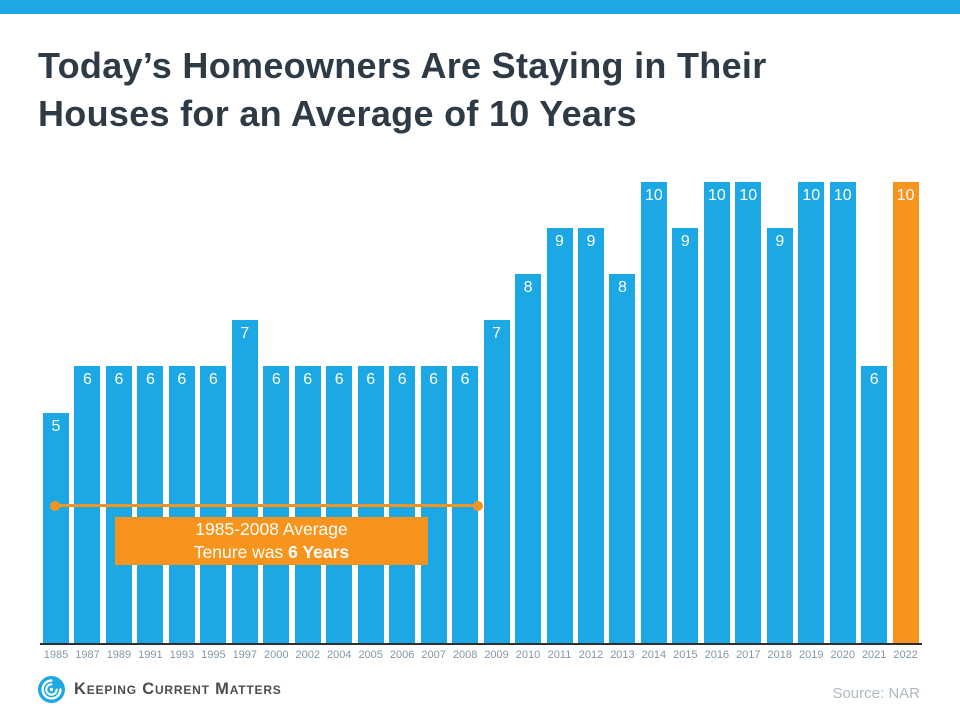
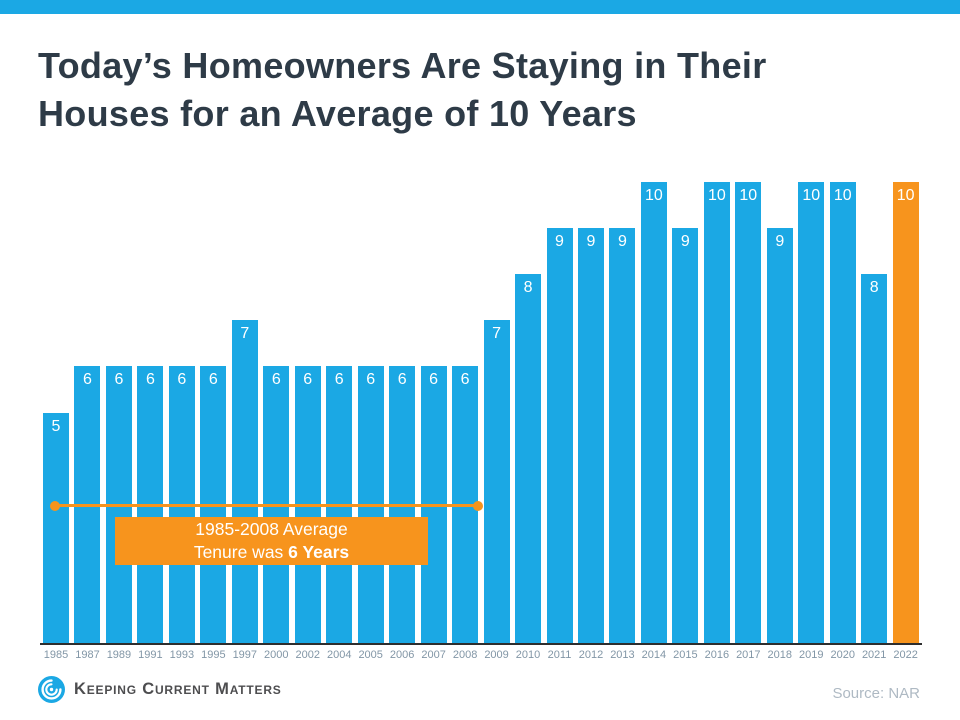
2013: 8 -> 9
2021: 6 -> 8
